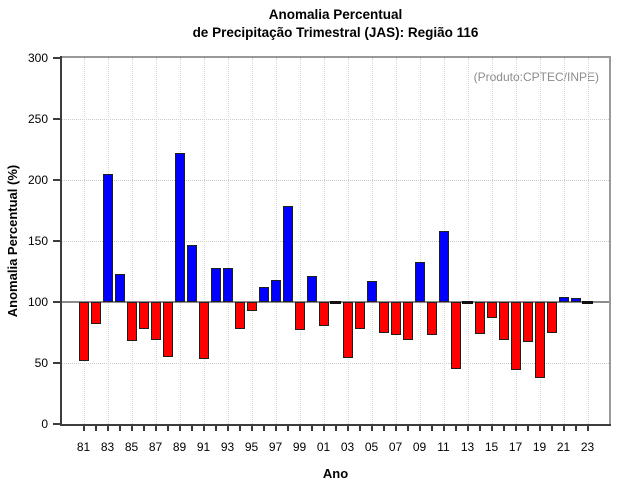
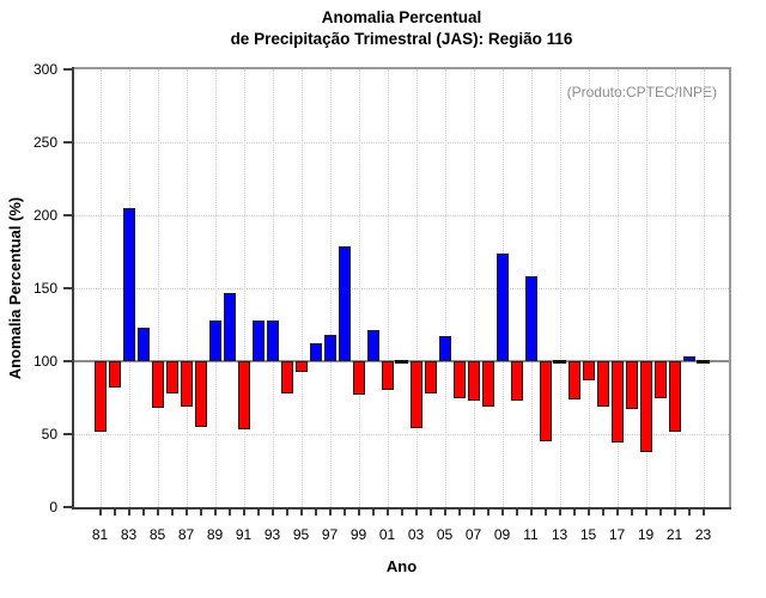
89: 222 -> 128
09: 133 -> 174
21: 104 -> 52
